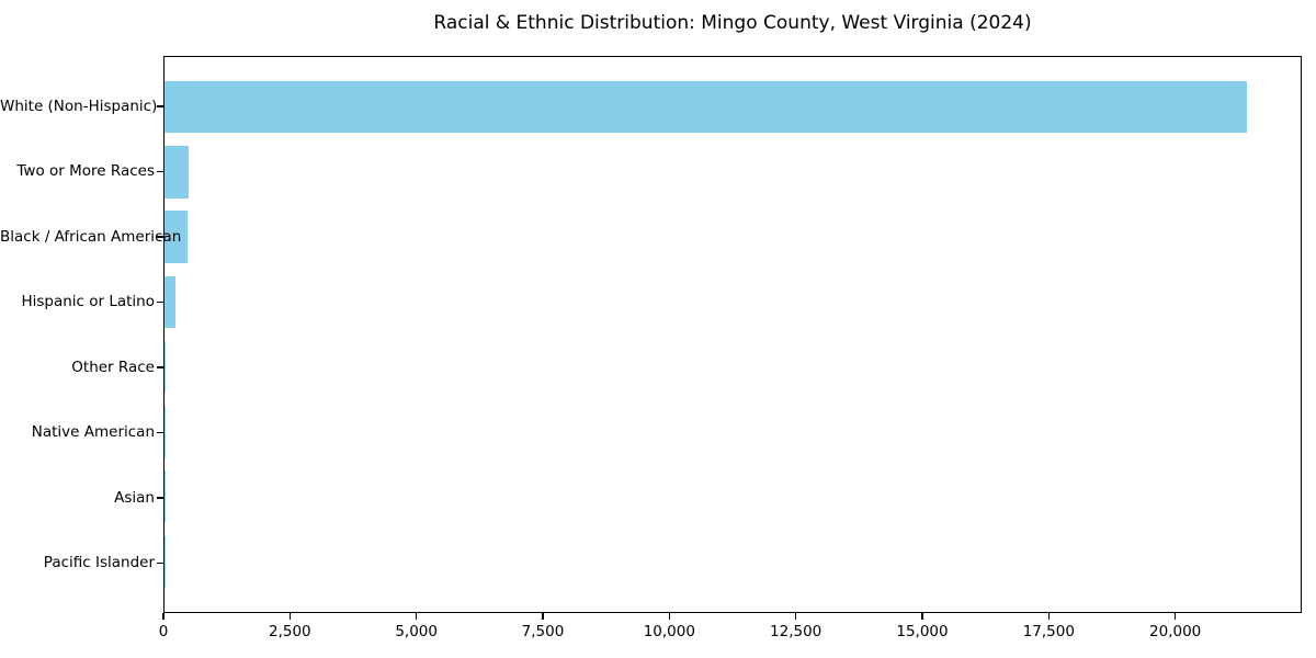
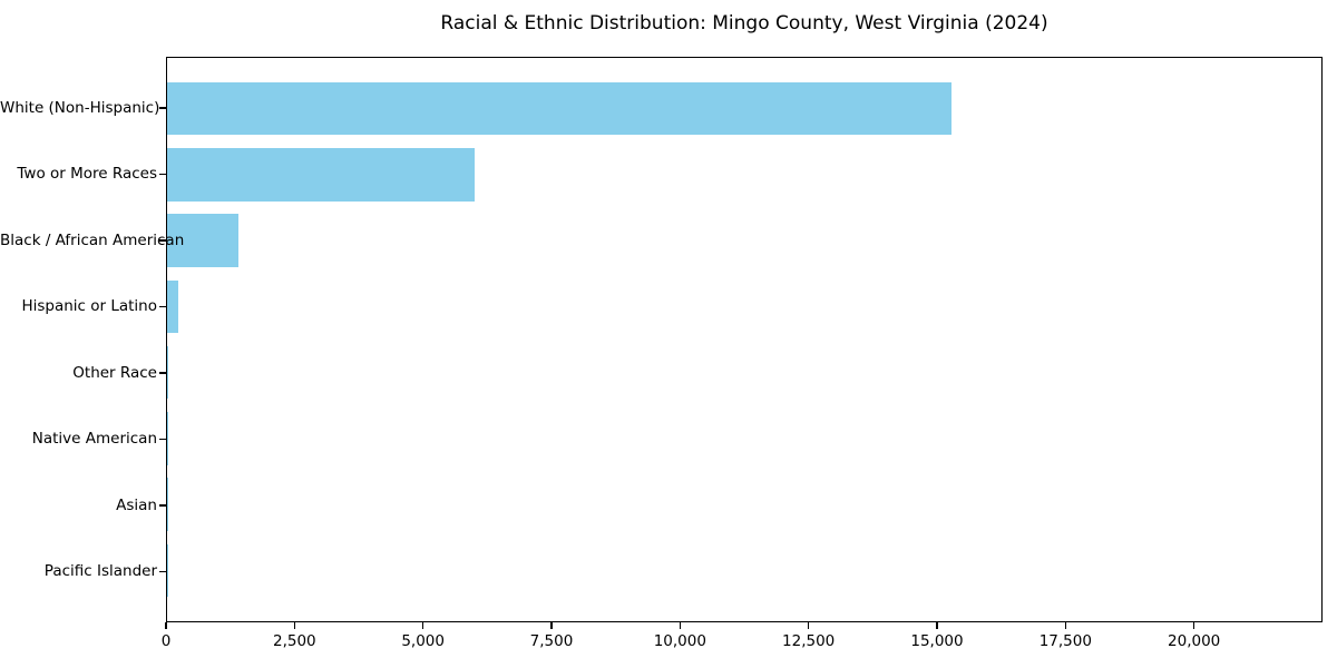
White (Non-Hispanic): 21400 -> 15300
Two or More Races: 500 -> 6000
Black / African American: 500 -> 1400
